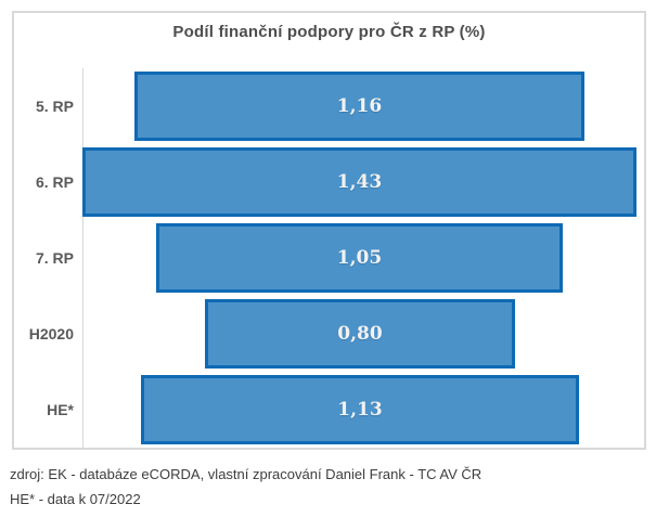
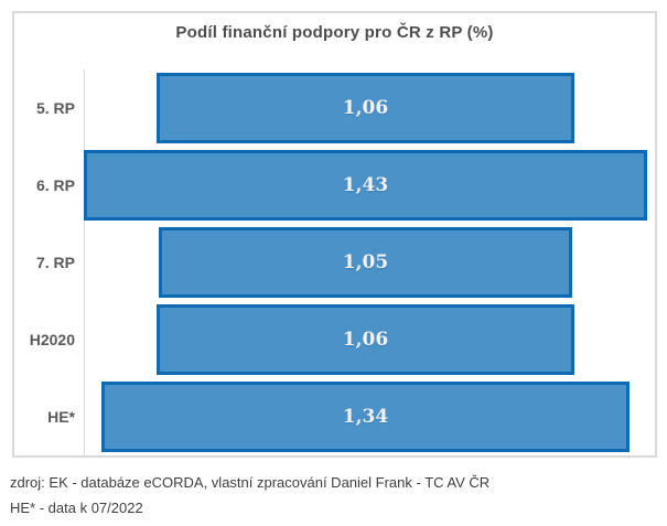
5. RP: 1,16 -> 1,06
H2020: 0,80 -> 1,06
HE*: 1,13 -> 1,34
